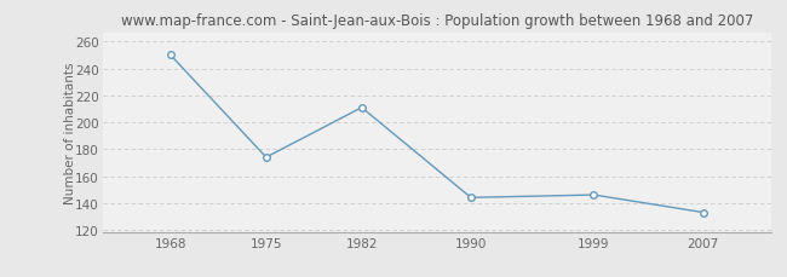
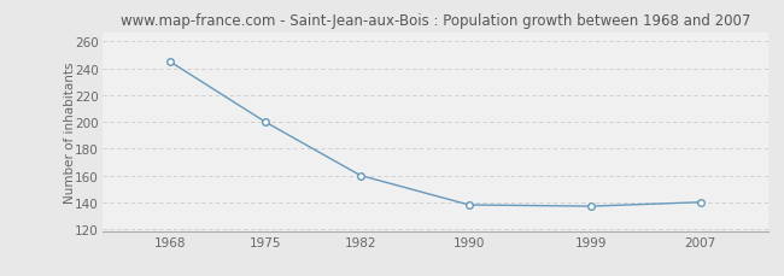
1968: 250 -> 245
1975: 174 -> 200
1982: 211 -> 160
1990: 144 -> 138
1999: 146 -> 137
2007: 133 -> 140
